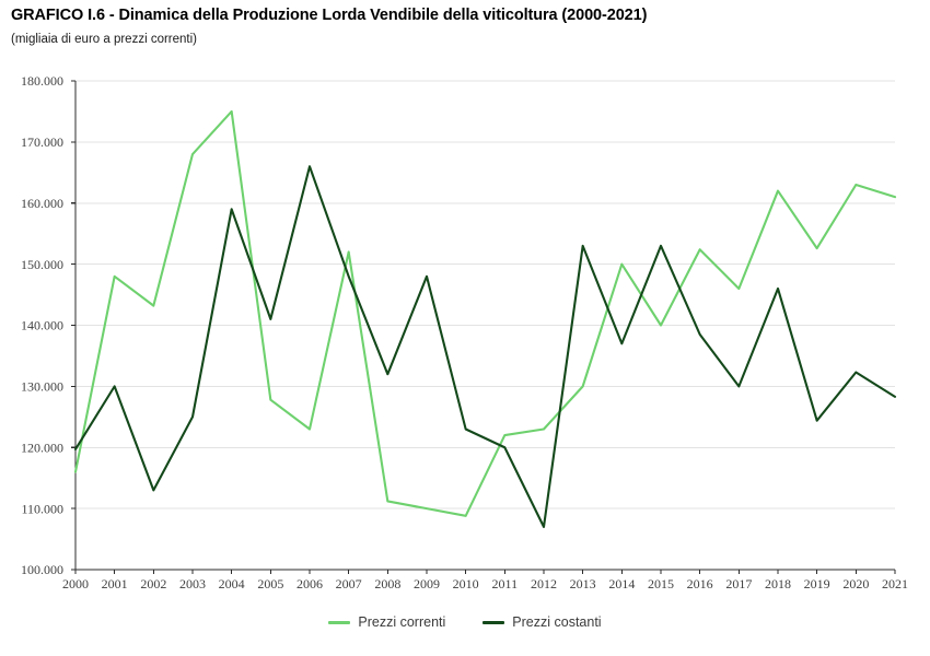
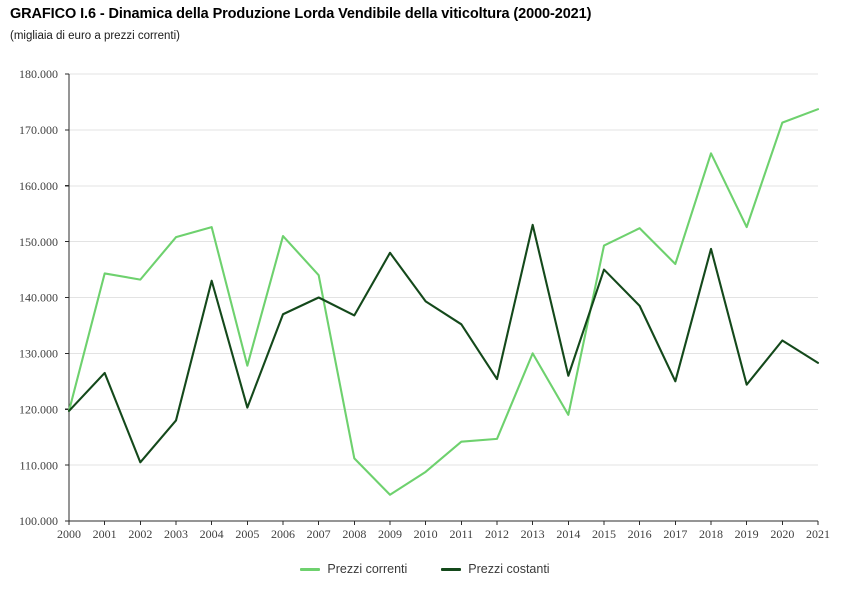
Prezzi correnti/2000: 116000 -> 120000
Prezzi correnti/2001: 148000 -> 144000
Prezzi costanti/2001: 130000 -> 126000
Prezzi costanti/2002: 113000 -> 110000
Prezzi correnti/2003: 168000 -> 151000
Prezzi costanti/2003: 125000 -> 118000
Prezzi correnti/2004: 175000 -> 153000
Prezzi costanti/2004: 159000 -> 143000
Prezzi costanti/2005: 141000 -> 120000
Prezzi correnti/2006: 123000 -> 151000
Prezzi costanti/2006: 166000 -> 137000
Prezzi correnti/2007: 152000 -> 144000
Prezzi costanti/2007: 148000 -> 140000
Prezzi costanti/2008: 132000 -> 137000
Prezzi correnti/2009: 110000 -> 105000
Prezzi costanti/2010: 123000 -> 139000
Prezzi correnti/2011: 122000 -> 114000
Prezzi costanti/2011: 120000 -> 135000
Prezzi correnti/2012: 123000 -> 115000
Prezzi costanti/2012: 107000 -> 125000
Prezzi correnti/2014: 150000 -> 119000
Prezzi costanti/2014: 137000 -> 126000
Prezzi correnti/2015: 140000 -> 149000
Prezzi costanti/2015: 153000 -> 145000
Prezzi costanti/2017: 130000 -> 125000
Prezzi correnti/2018: 162000 -> 166000
Prezzi costanti/2018: 146000 -> 149000
Prezzi correnti/2020: 163000 -> 171000
Prezzi correnti/2021: 161000 -> 174000
